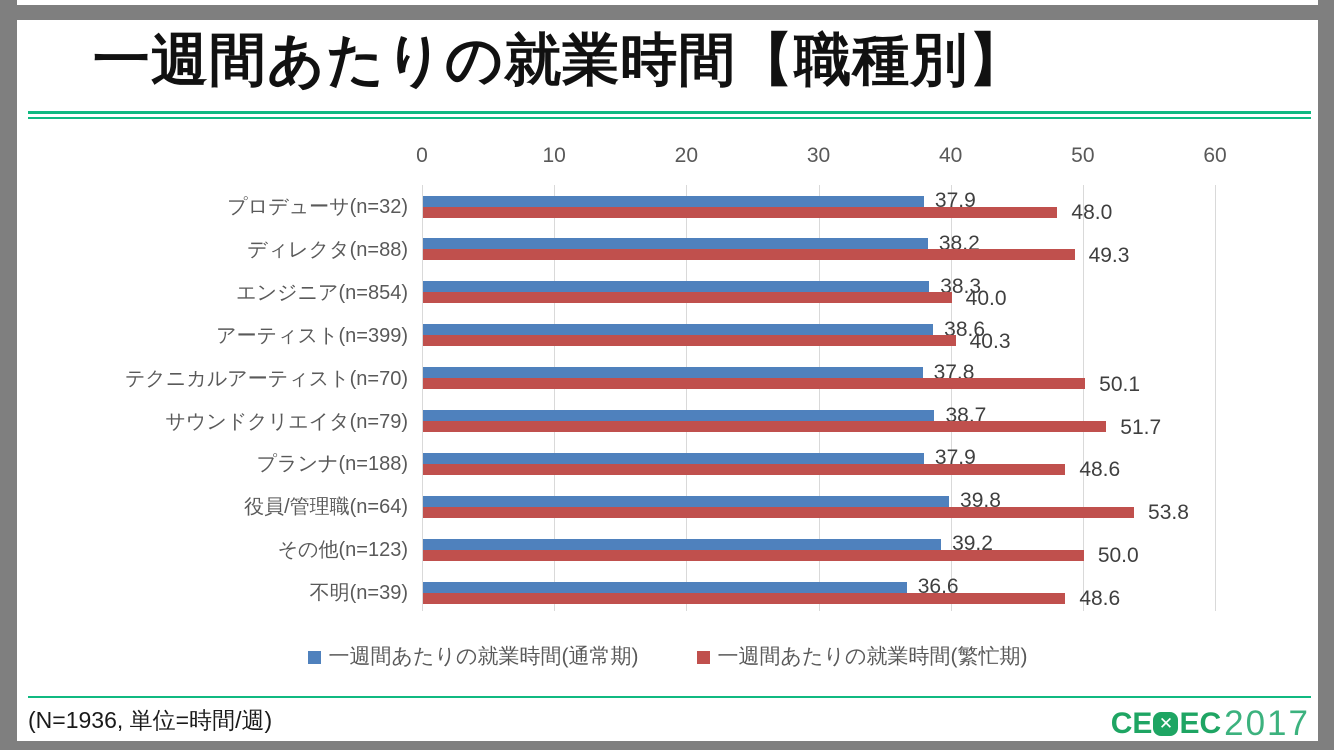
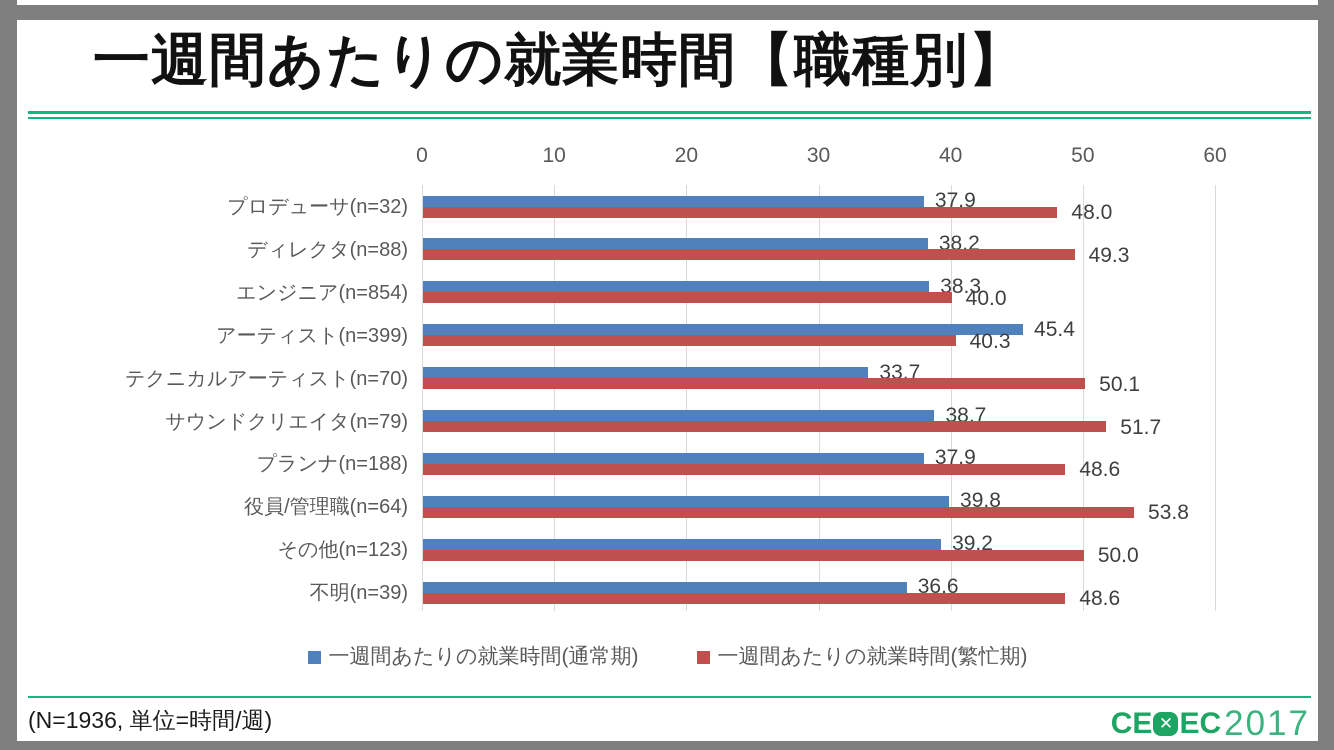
一週間あたりの就業時間(通常期)/アーティスト(n=399): 38.6 -> 45.4
一週間あたりの就業時間(通常期)/テクニカルアーティスト(n=70): 37.8 -> 33.7
